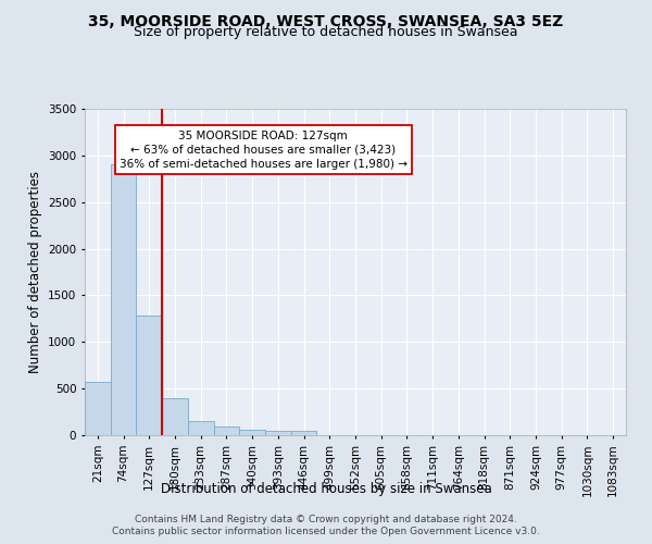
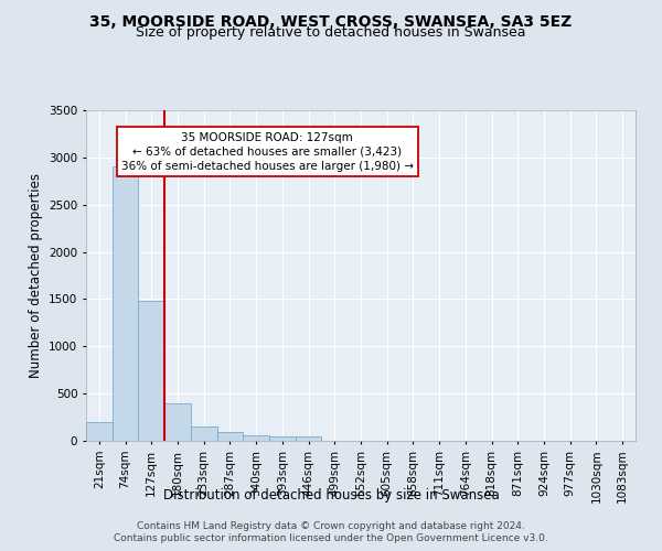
21sqm: 570 -> 200
127sqm: 1280 -> 1480
